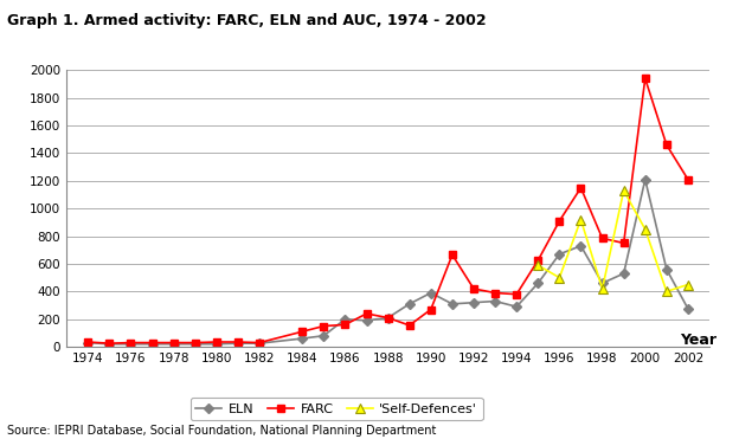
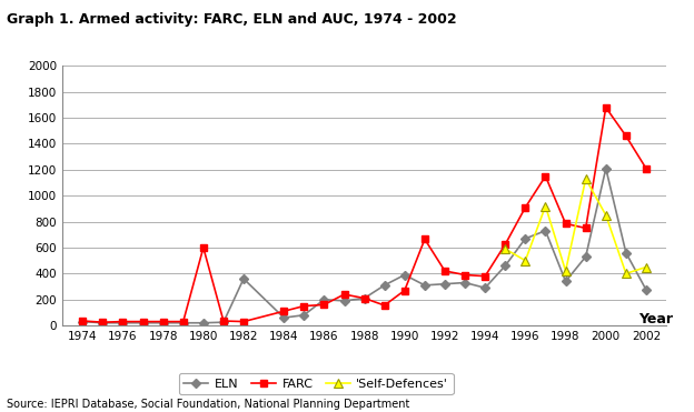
FARC/1980: 40 -> 600
ELN/1982: 20 -> 360
ELN/1998: 460 -> 340
FARC/2000: 1940 -> 1680
